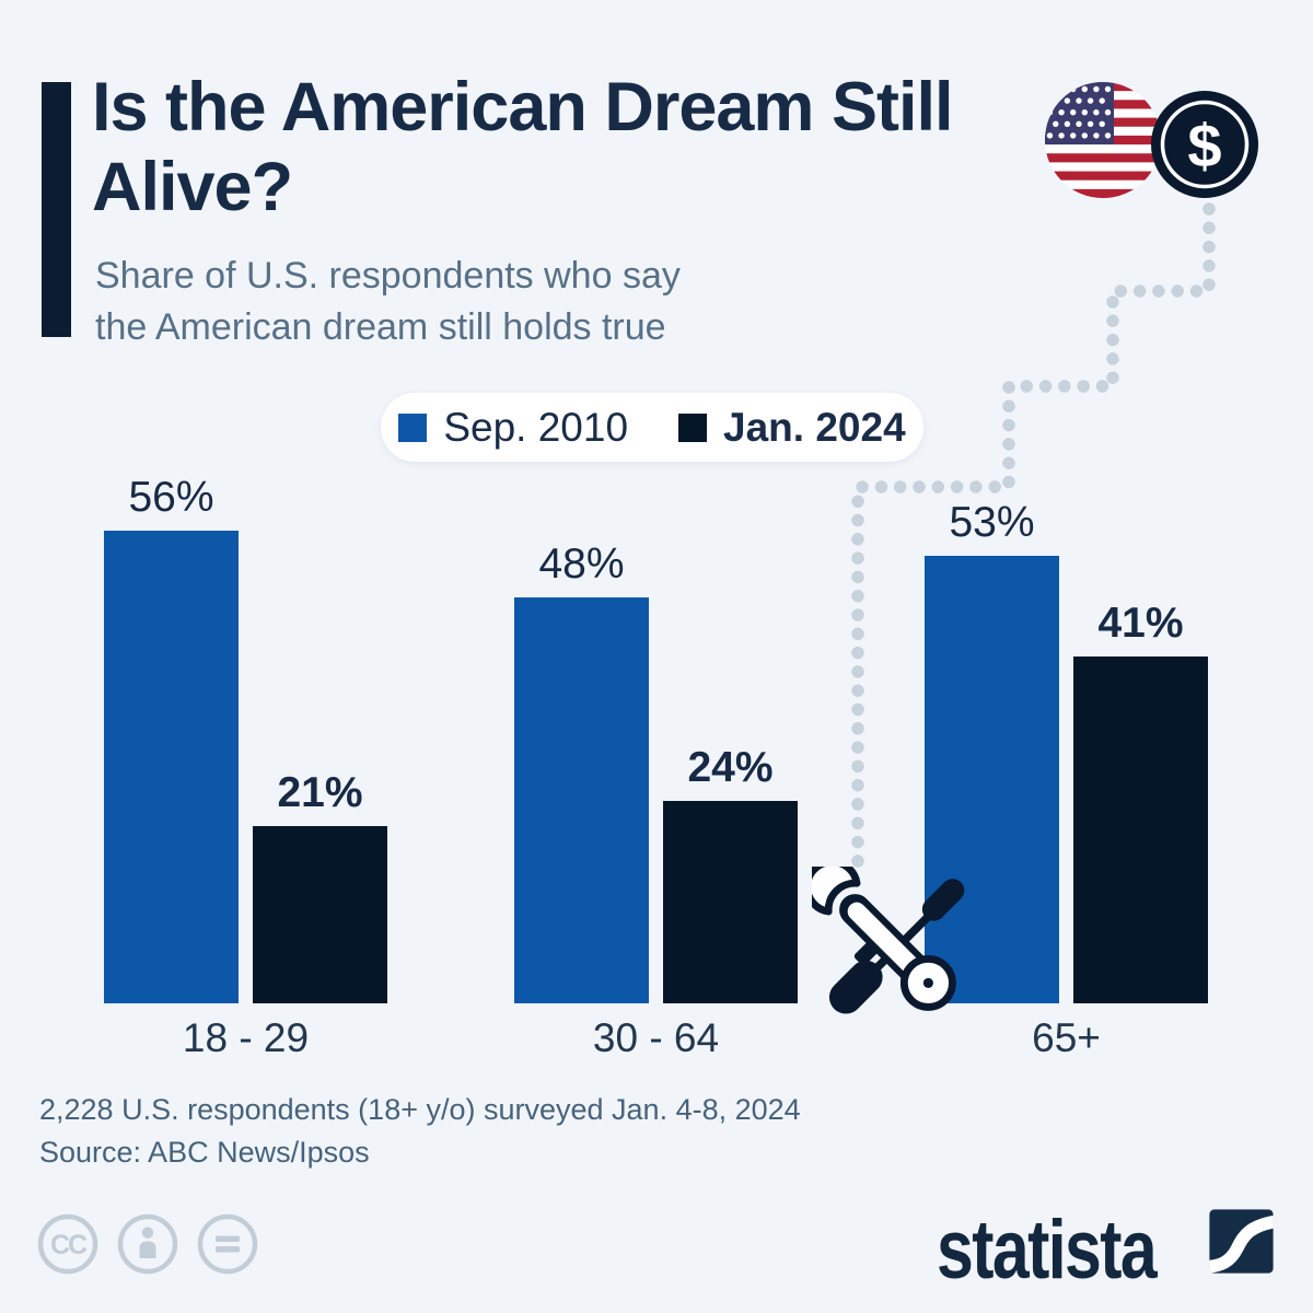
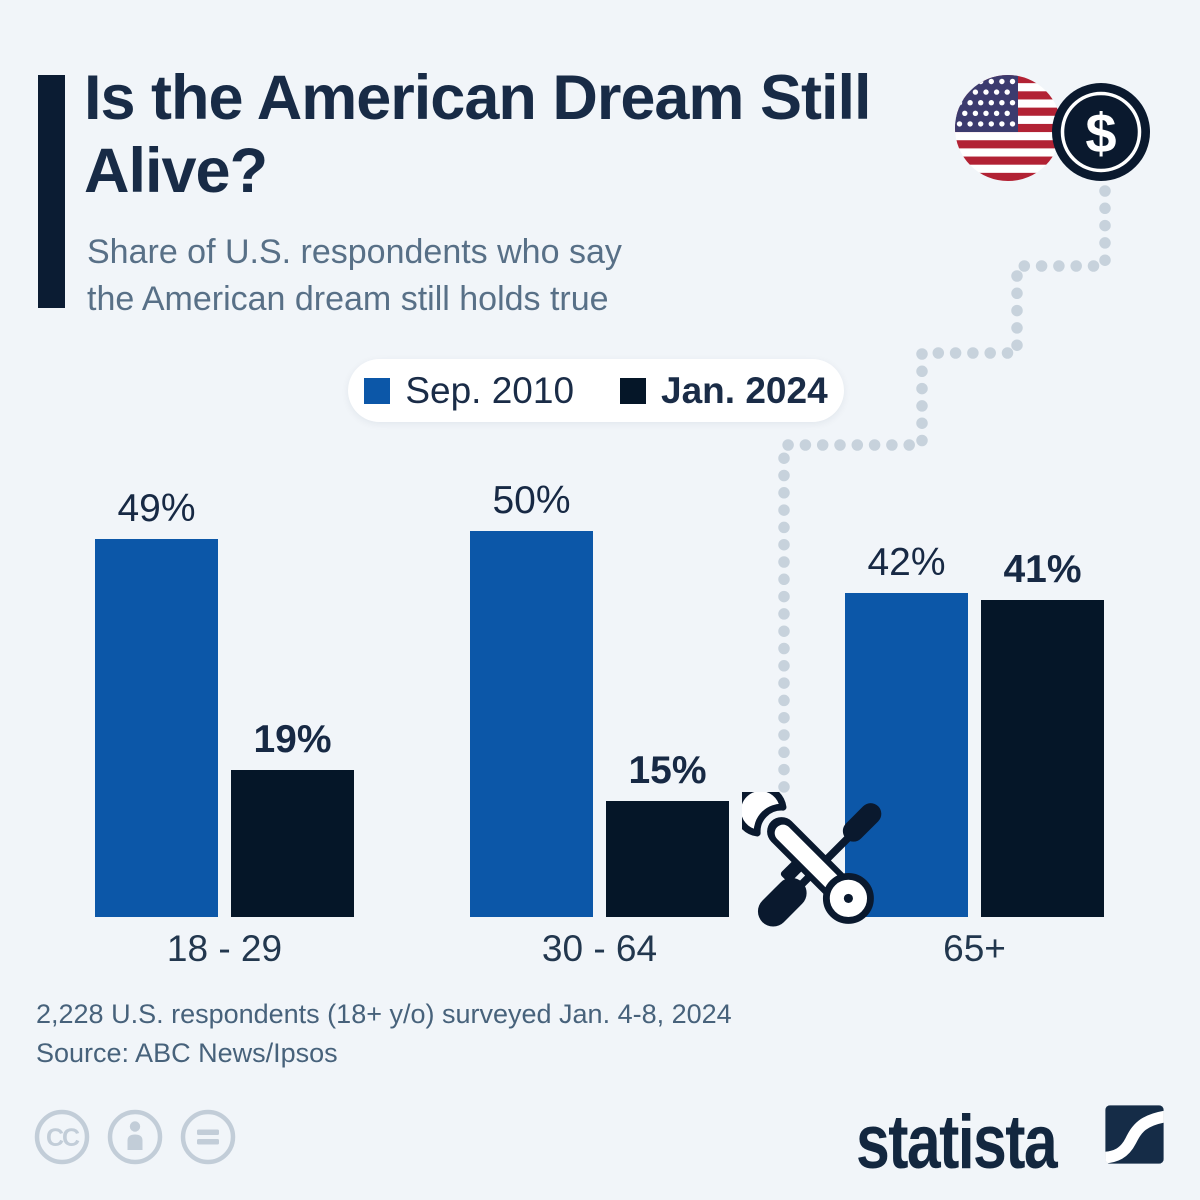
Sep. 2010/18 - 29: 56% -> 49%
Jan. 2024/18 - 29: 21% -> 19%
Sep. 2010/30 - 64: 48% -> 50%
Jan. 2024/30 - 64: 24% -> 15%
Sep. 2010/65+: 53% -> 42%
